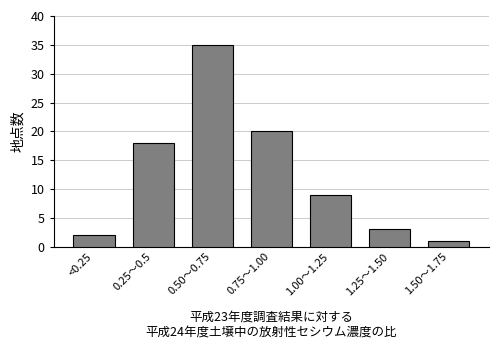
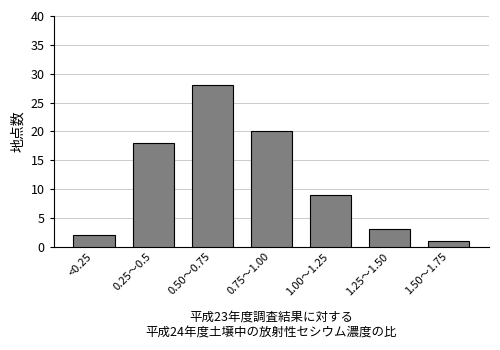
0.50〜0.75: 35 -> 28
